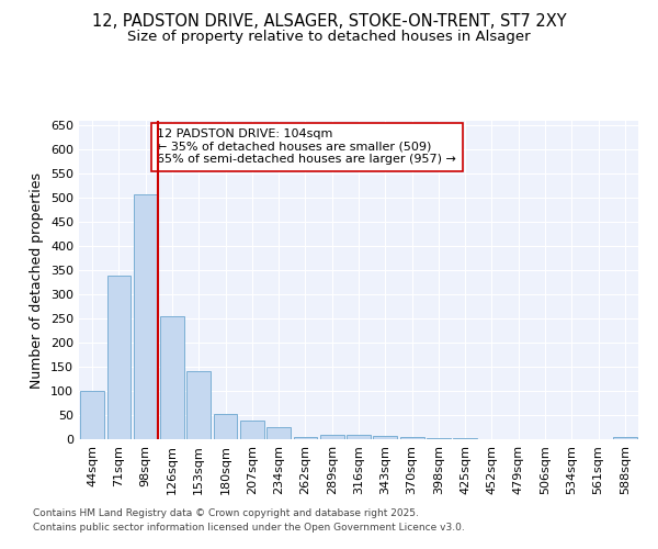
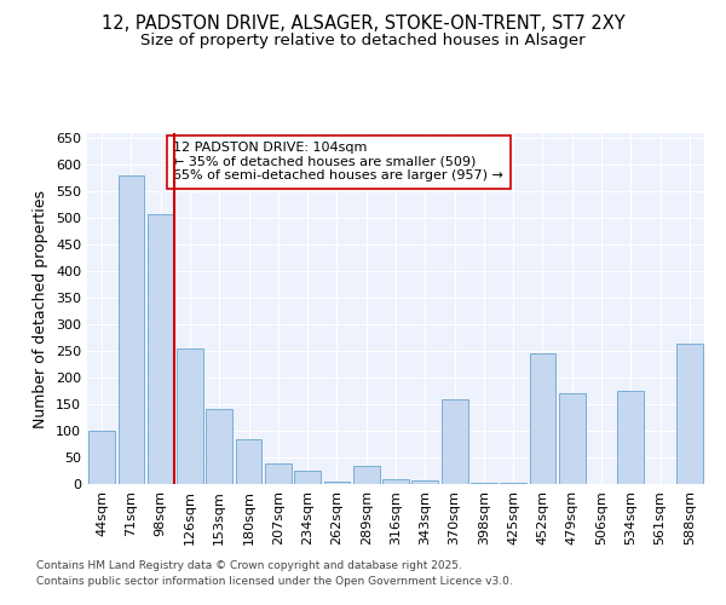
71sqm: 338 -> 580
180sqm: 53 -> 85
289sqm: 10 -> 35
370sqm: 5 -> 160
452sqm: 1 -> 245
479sqm: 1 -> 170
534sqm: 1 -> 175
588sqm: 5 -> 265
